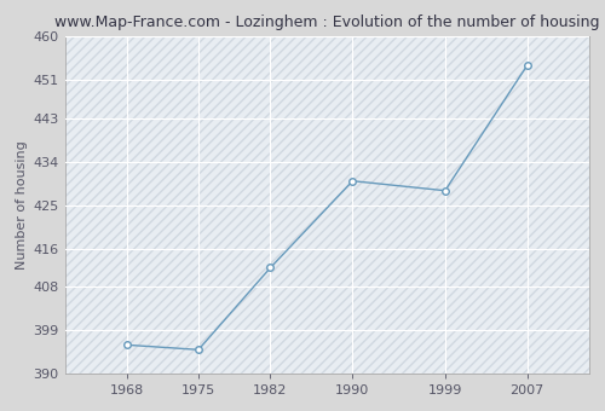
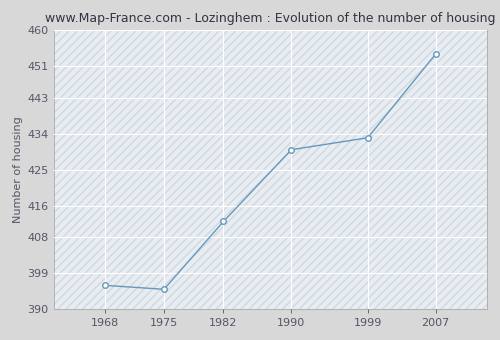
1999: 428 -> 433
